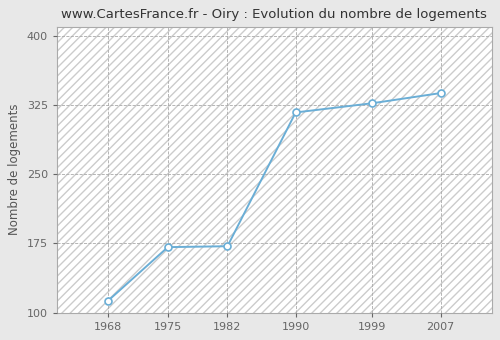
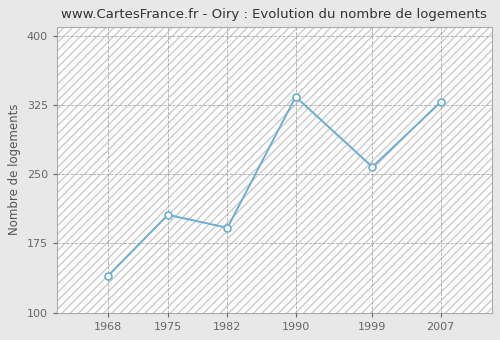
1968: 113 -> 140
1975: 171 -> 206
1982: 172 -> 192
1990: 317 -> 334
1999: 327 -> 258
2007: 338 -> 328
